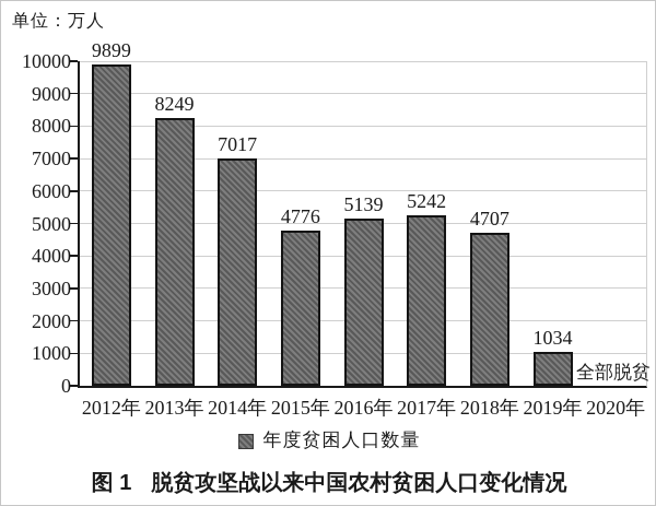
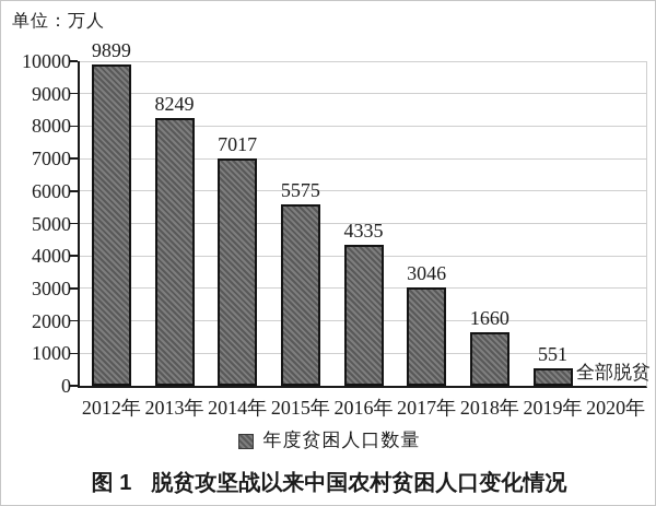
2015年: 4776 -> 5575
2016年: 5139 -> 4335
2017年: 5242 -> 3046
2018年: 4707 -> 1660
2019年: 1034 -> 551
